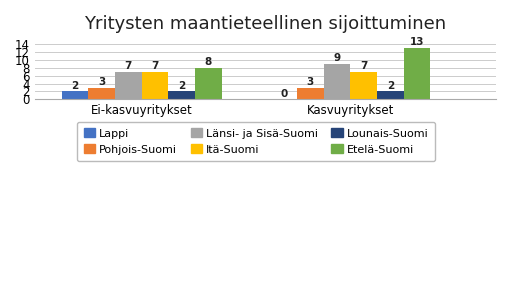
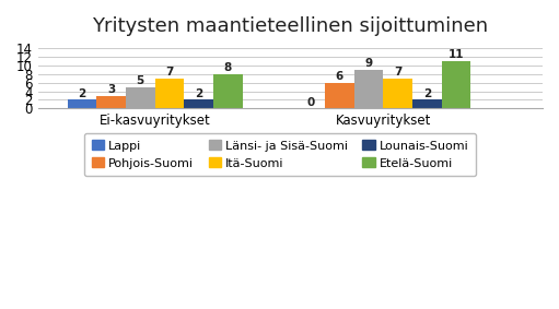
Länsi- ja Sisä-Suomi/Ei-kasvuyritykset: 7 -> 5
Pohjois-Suomi/Kasvuyritykset: 3 -> 6
Etelä-Suomi/Kasvuyritykset: 13 -> 11
